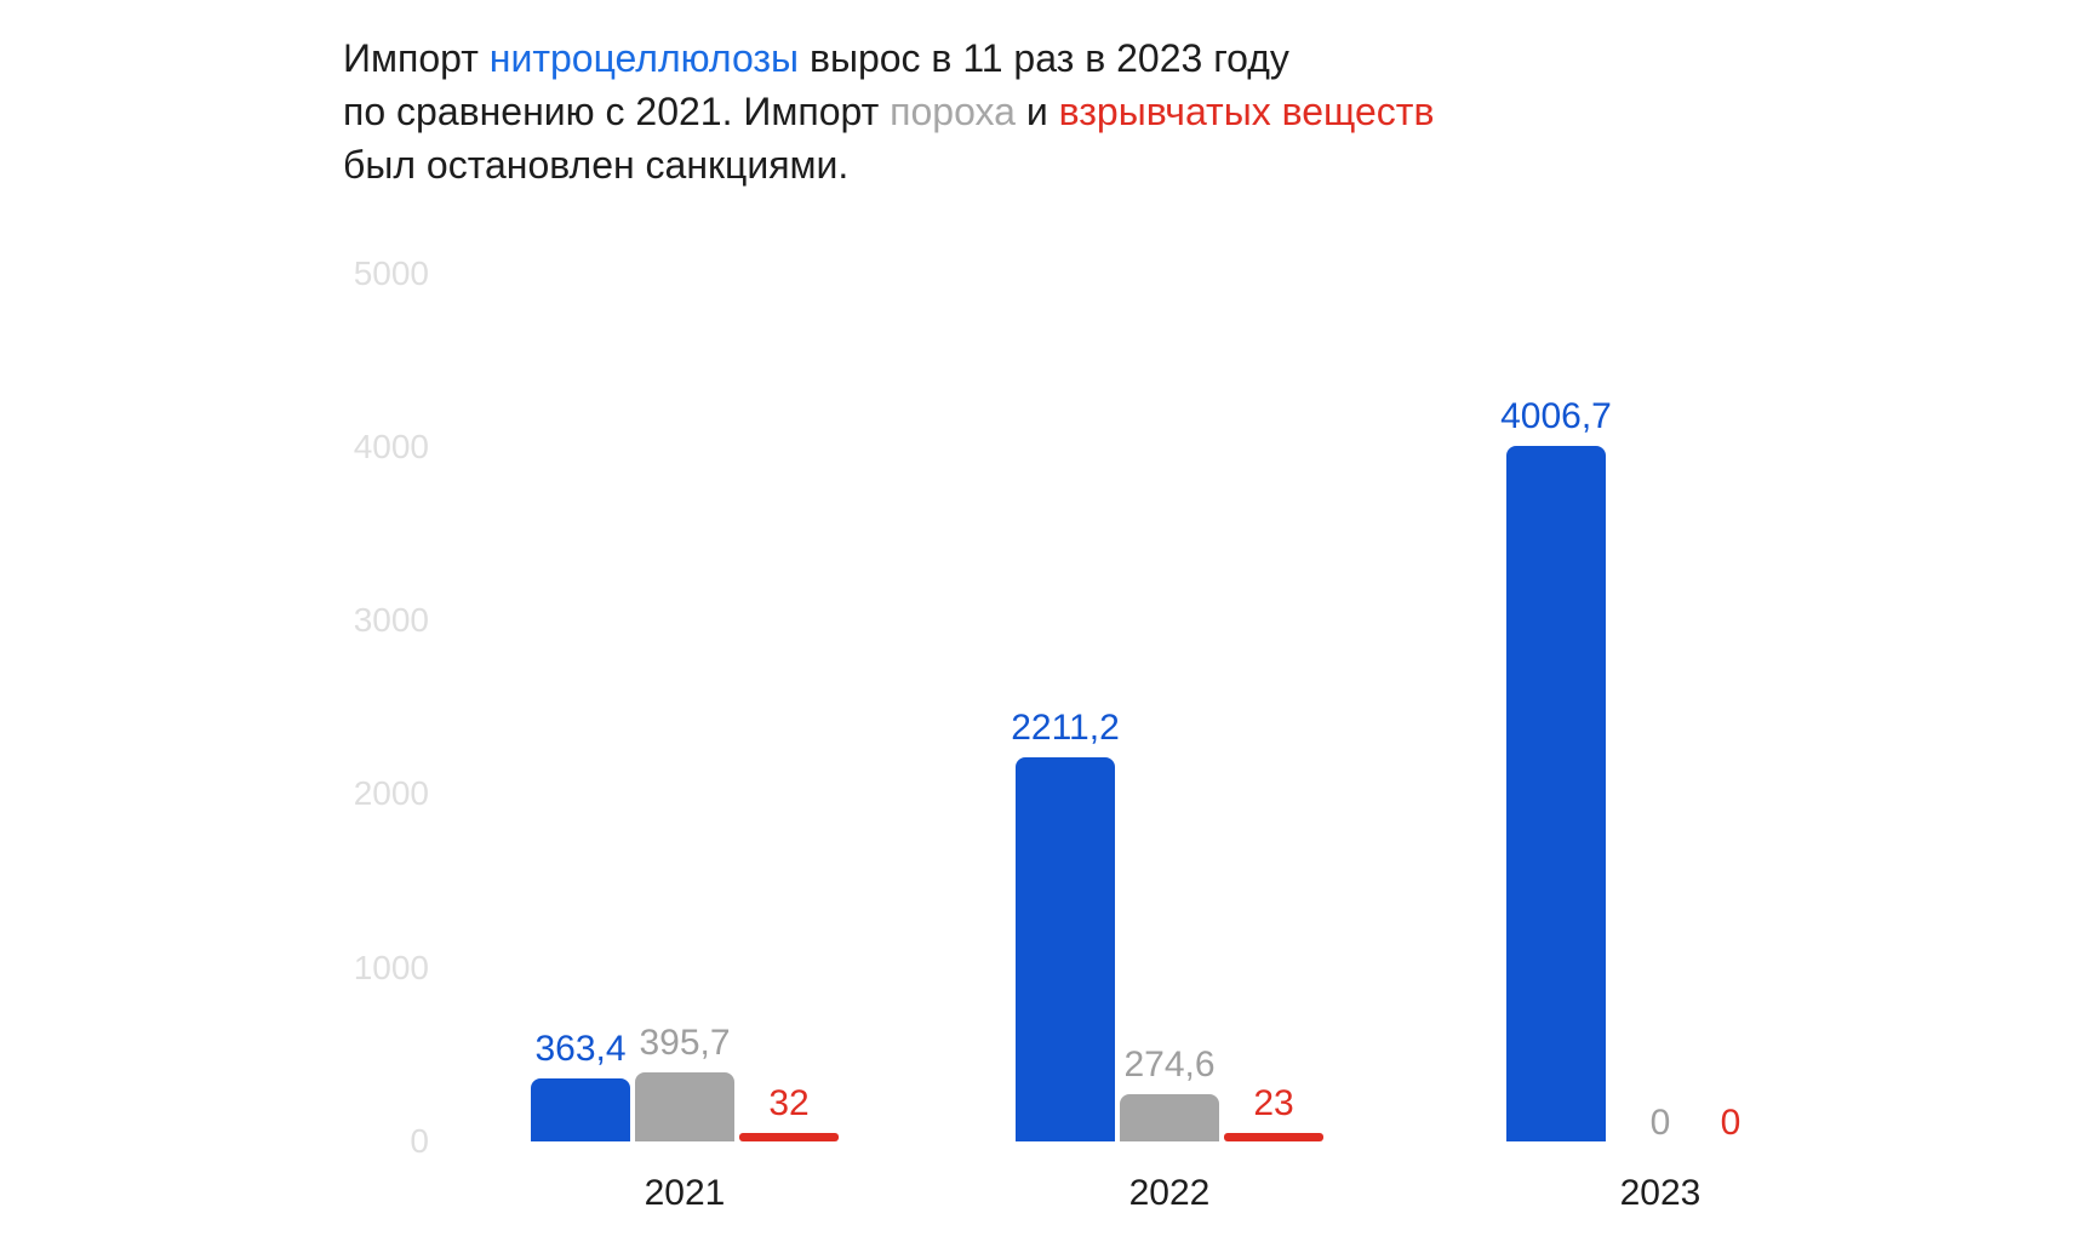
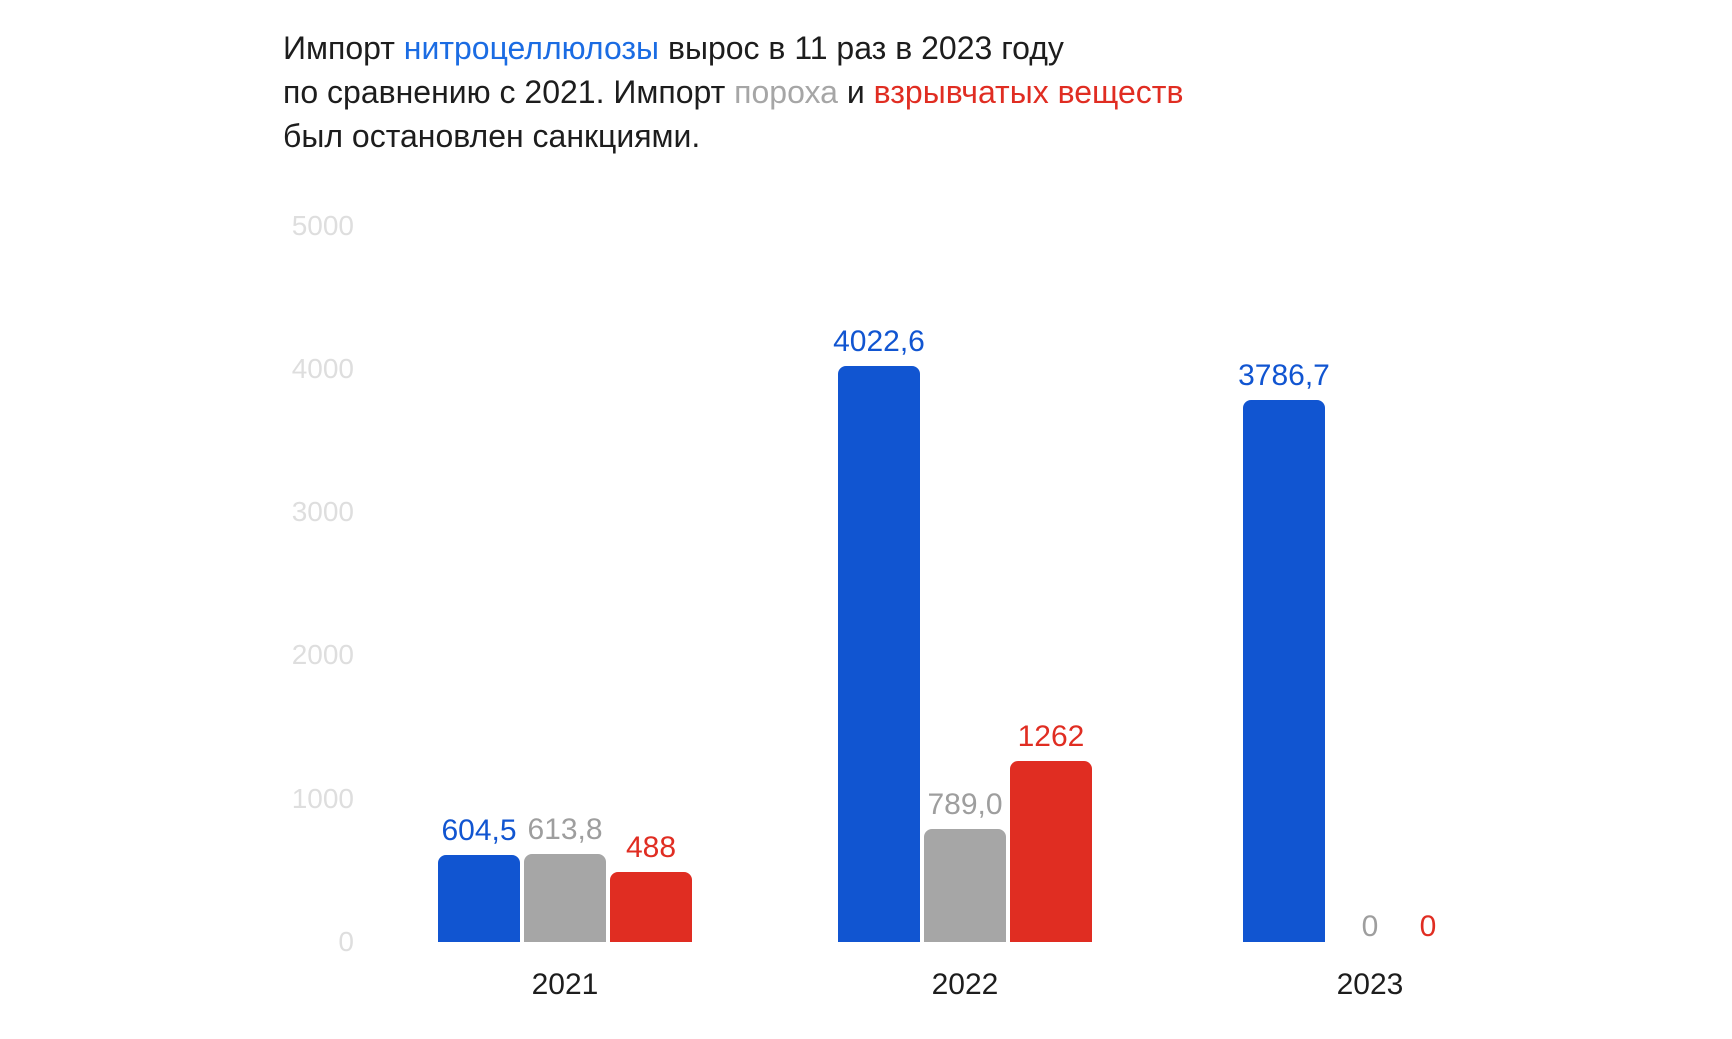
нитроцеллюлозы/2021: 363,4 -> 604,5
пороха/2021: 395,7 -> 613,8
взрывчатых веществ/2021: 32 -> 488
нитроцеллюлозы/2022: 2211,2 -> 4022,6
пороха/2022: 274,6 -> 789,0
взрывчатых веществ/2022: 23 -> 1262
нитроцеллюлозы/2023: 4006,7 -> 3786,7
